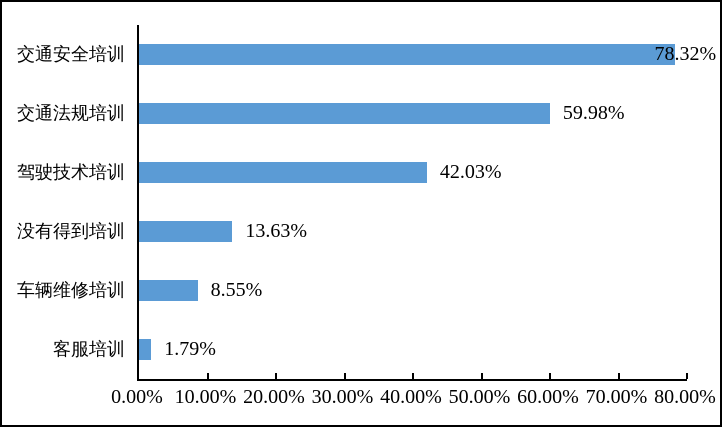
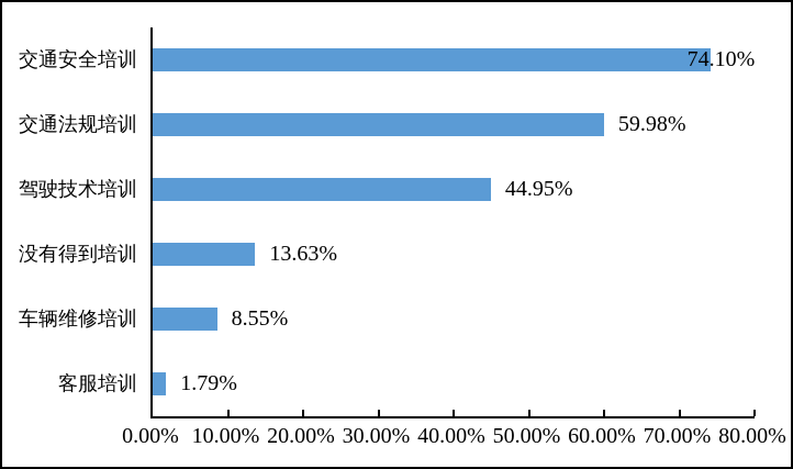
交通安全培训: 78.32% -> 74.10%
驾驶技术培训: 42.03% -> 44.95%
